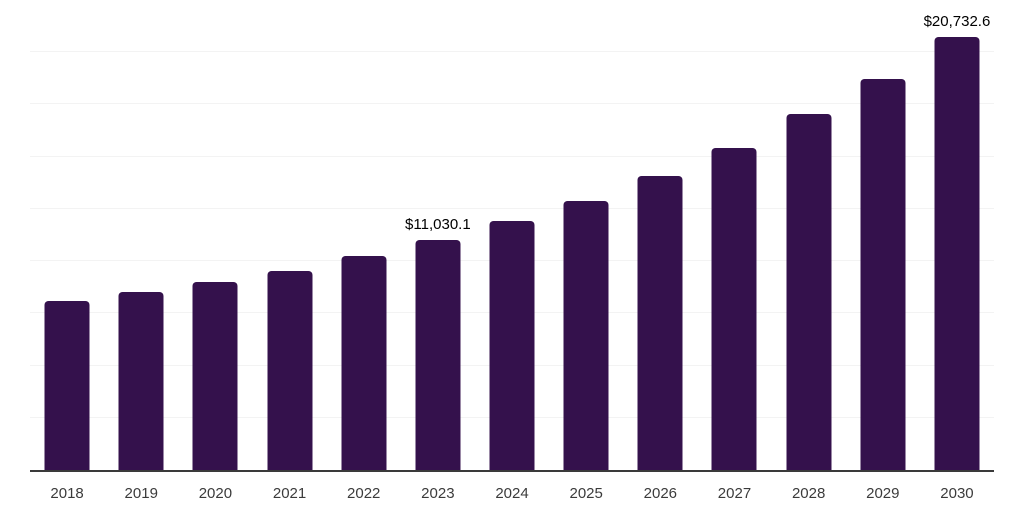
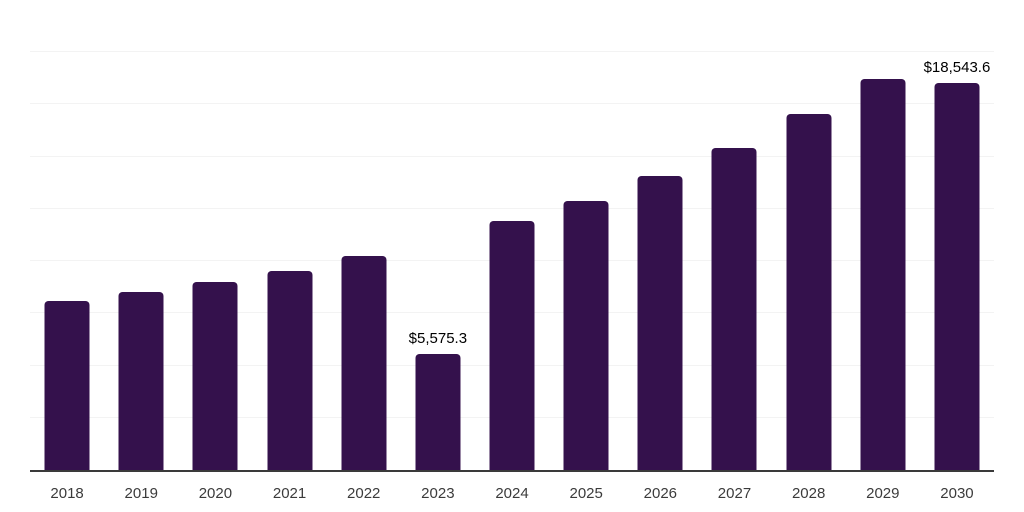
2023: $11,030.1 -> $5,575.3
2030: $20,732.6 -> $18,543.6
